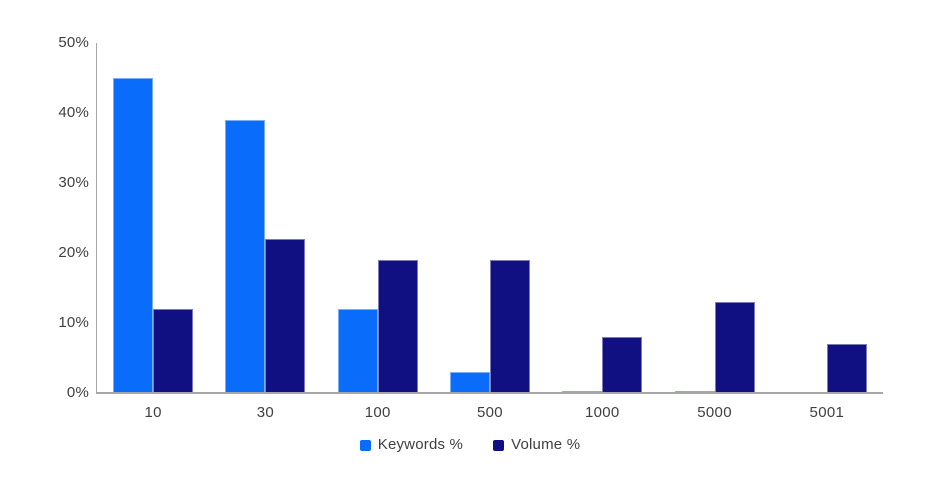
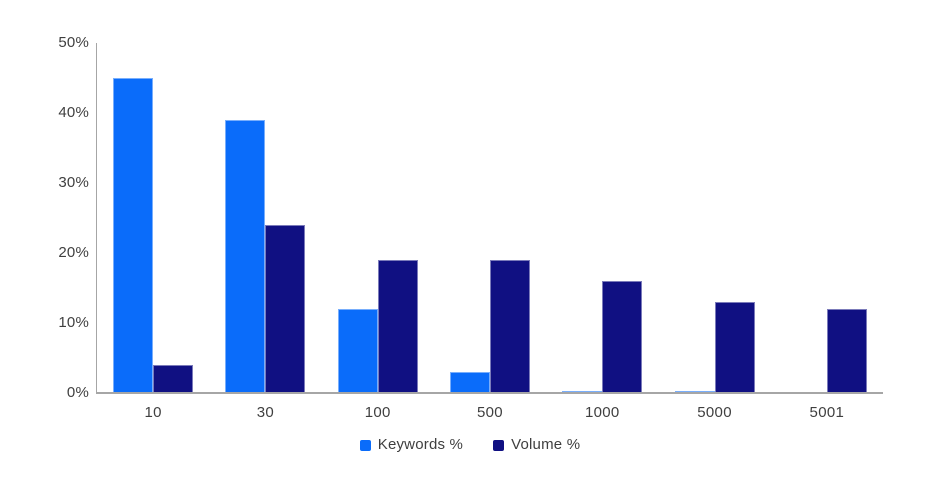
Volume %/10: 12% -> 4%
Volume %/30: 22% -> 24%
Volume %/1000: 8% -> 16%
Volume %/5001: 7% -> 12%
